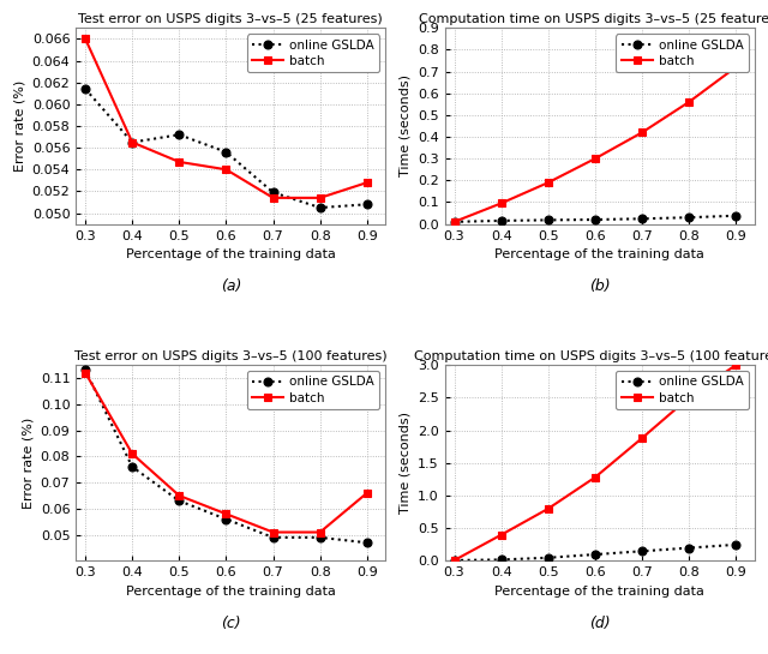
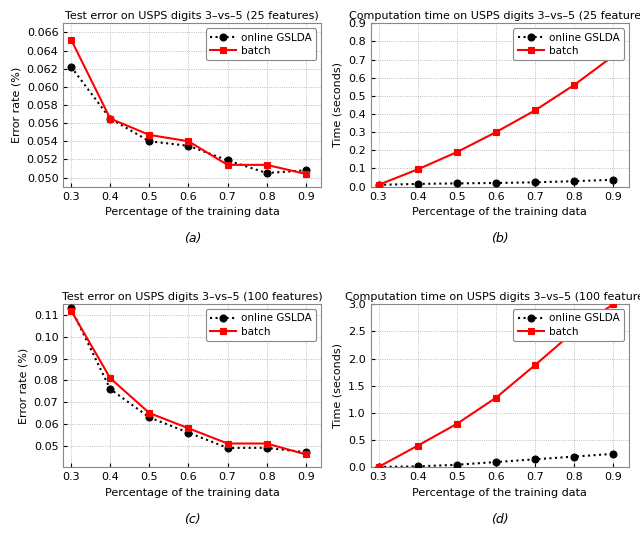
Test error on USPS digits 3–vs–5 (25 features)/online GSLDA/0.3: 0.0614 -> 0.0622
Test error on USPS digits 3–vs–5 (25 features)/batch/0.3: 0.0660 -> 0.0652
Test error on USPS digits 3–vs–5 (25 features)/online GSLDA/0.5: 0.0572 -> 0.0540
Test error on USPS digits 3–vs–5 (25 features)/online GSLDA/0.6: 0.0556 -> 0.0535
Test error on USPS digits 3–vs–5 (25 features)/batch/0.9: 0.0528 -> 0.0504
Test error on USPS digits 3–vs–5 (100 features)/batch/0.9: 0.066 -> 0.046
